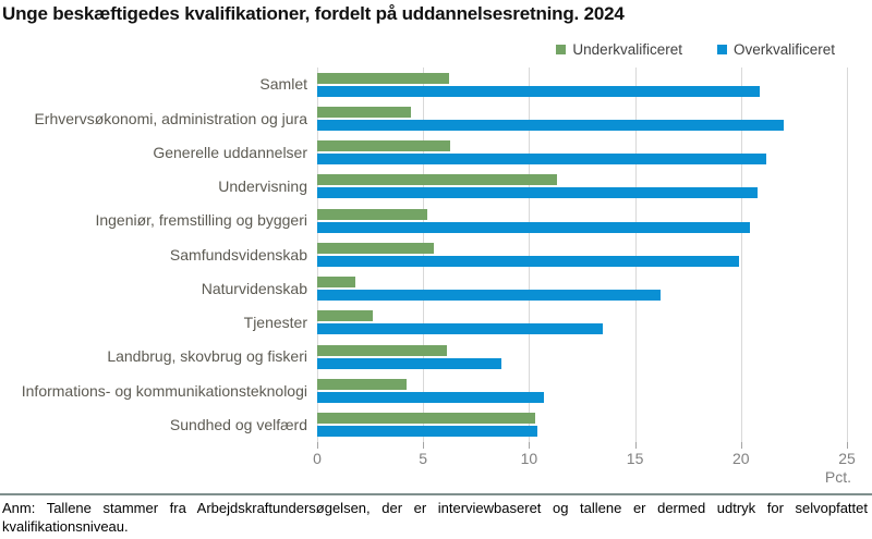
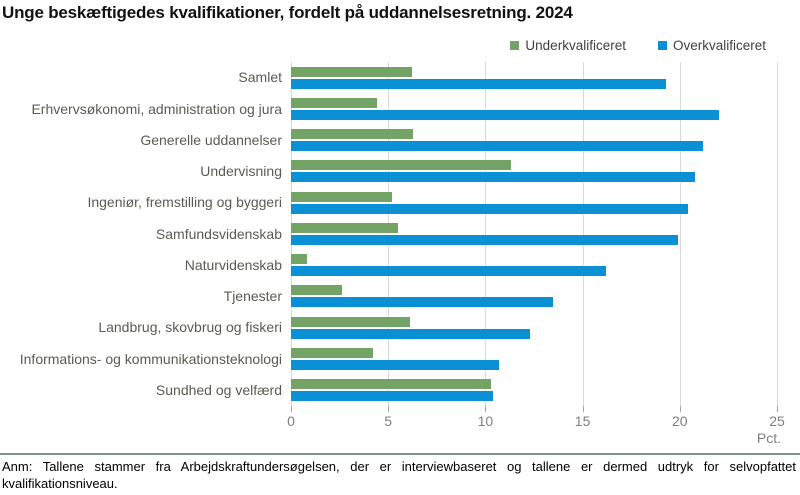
Overkvalificeret/Samlet: 20.9 -> 19.3
Underkvalificeret/Naturvidenskab: 1.8 -> 0.8
Overkvalificeret/Landbrug, skovbrug og fiskeri: 8.7 -> 12.3
